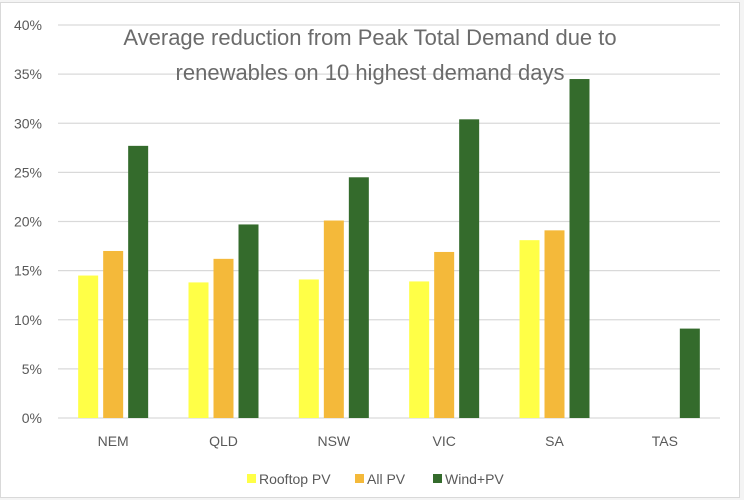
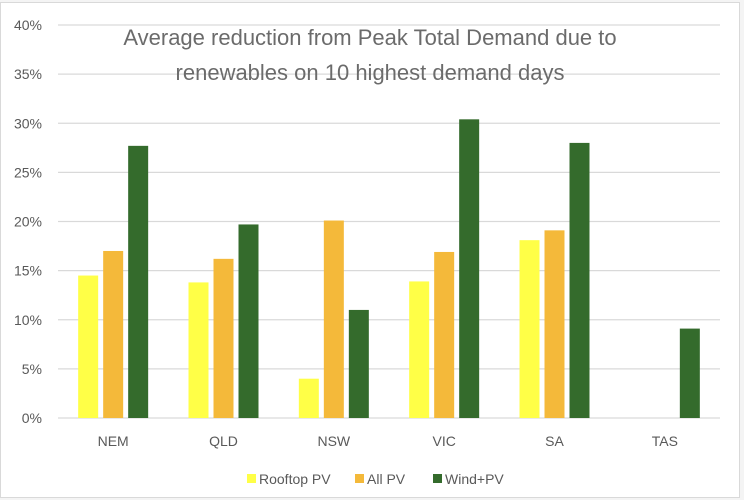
Rooftop PV/NSW: 14% -> 4%
Wind+PV/NSW: 24% -> 11%
Wind+PV/SA: 34% -> 28%
